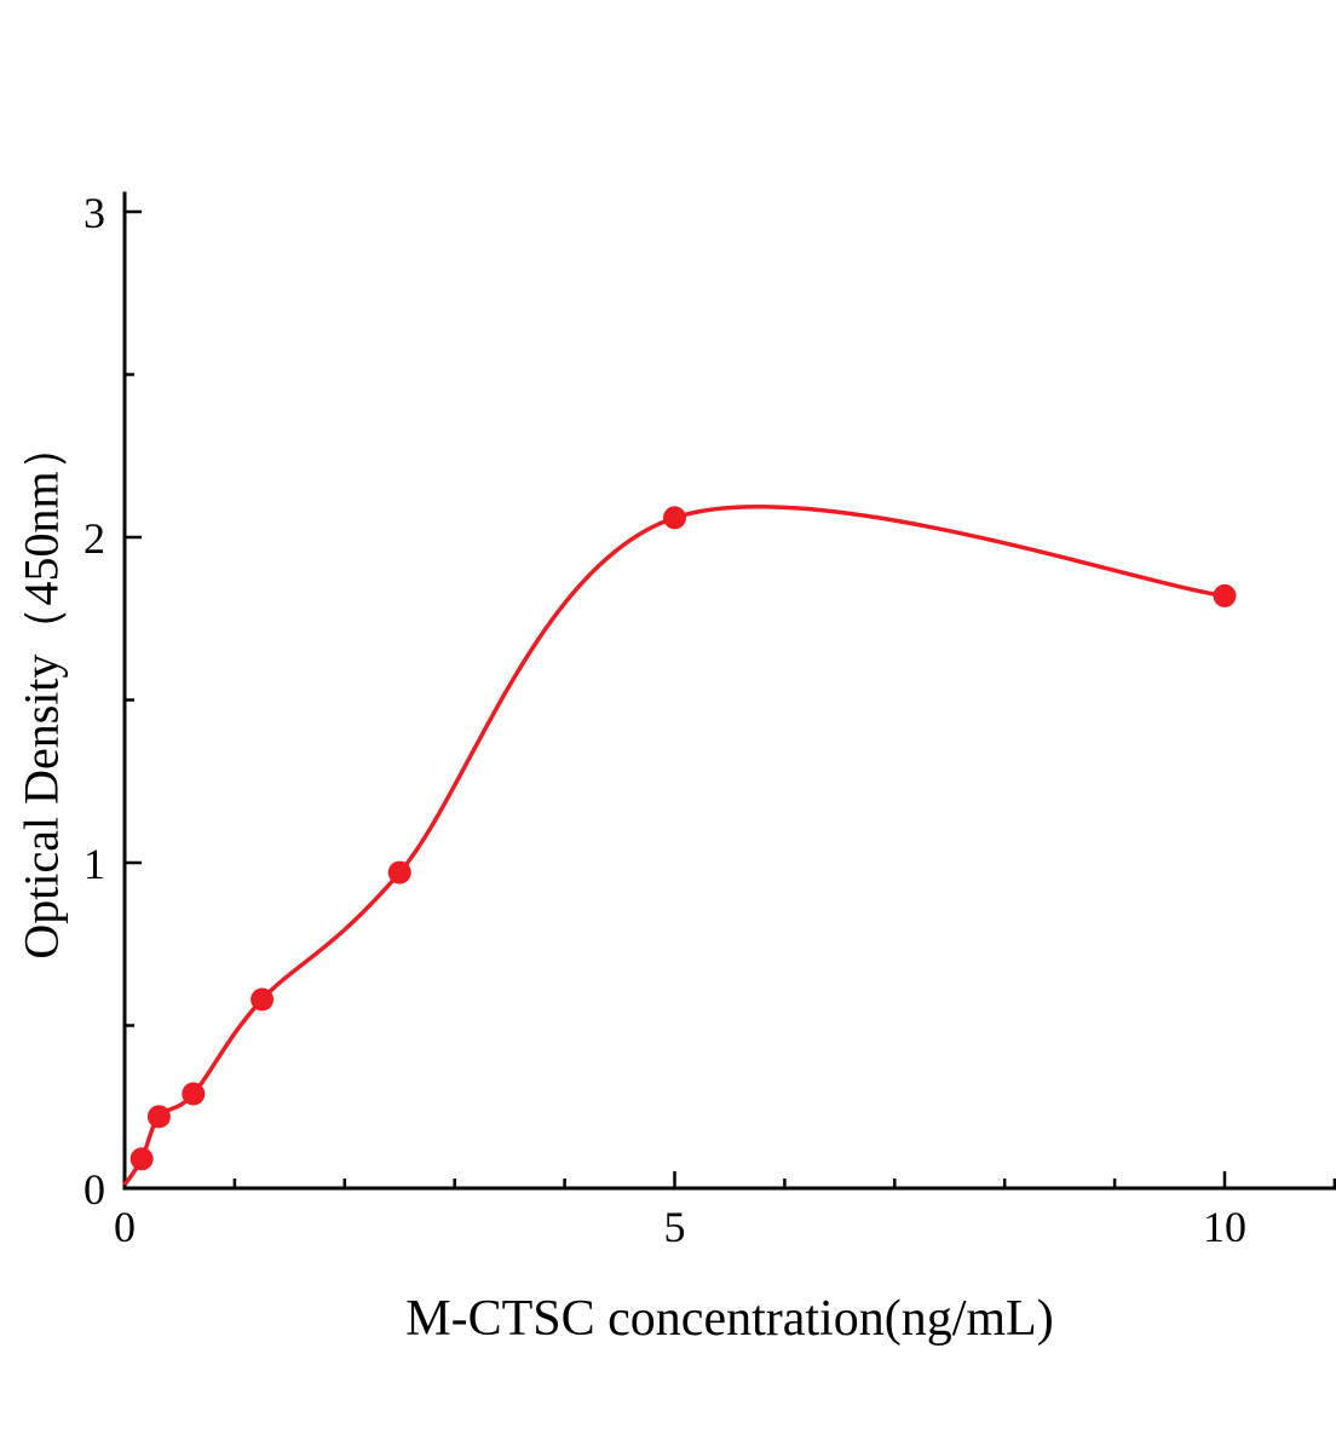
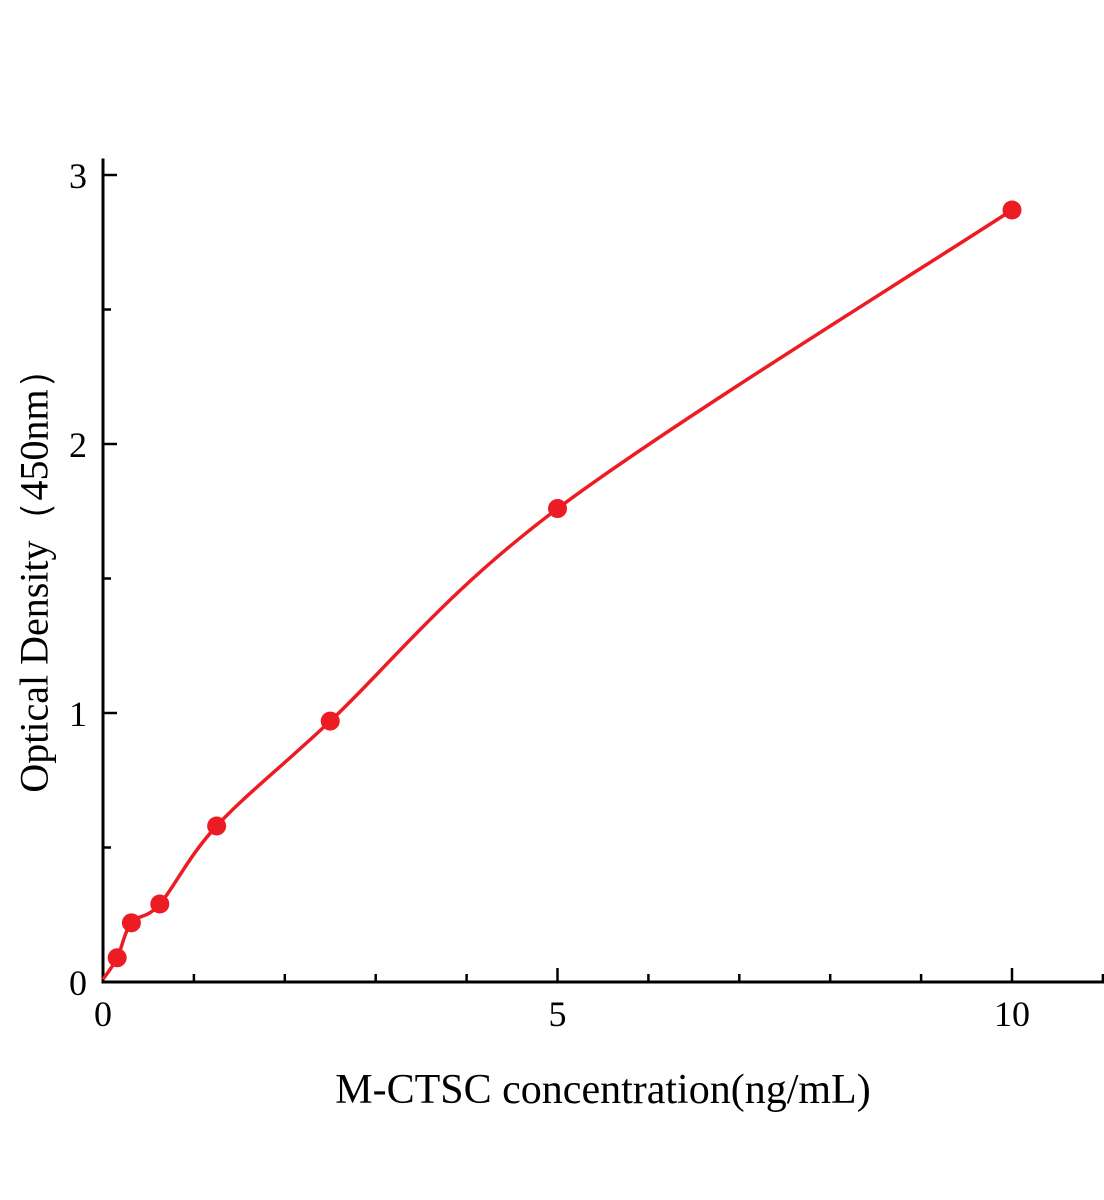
5: 2.06 -> 1.76
10: 1.82 -> 2.87
